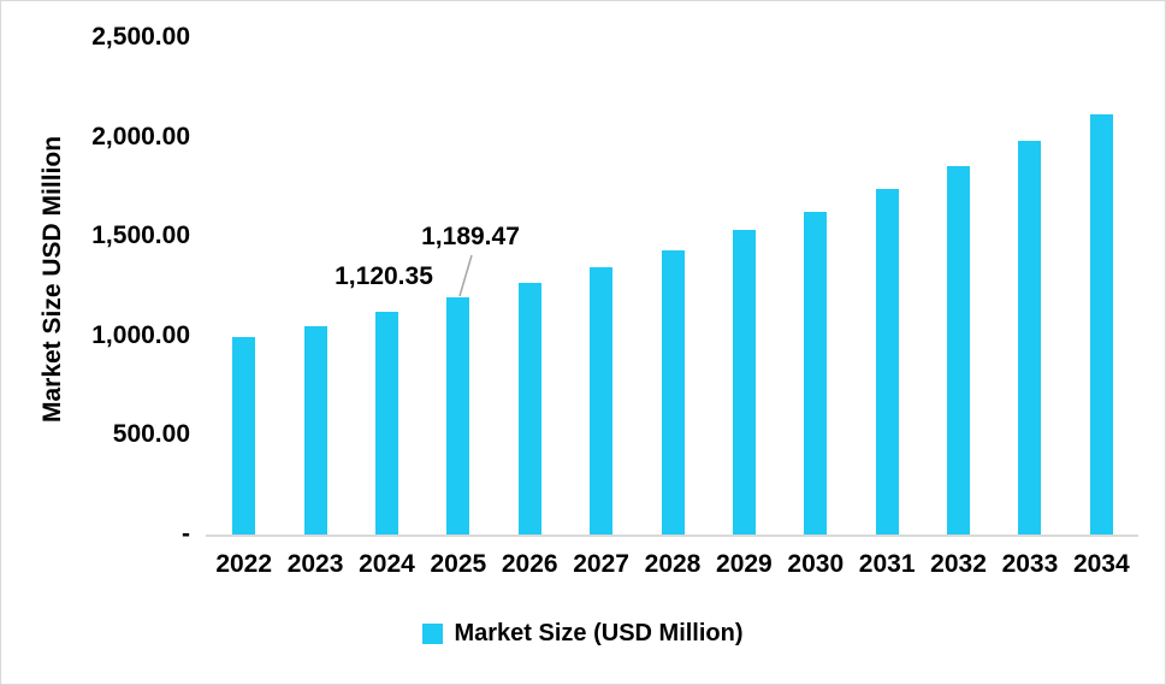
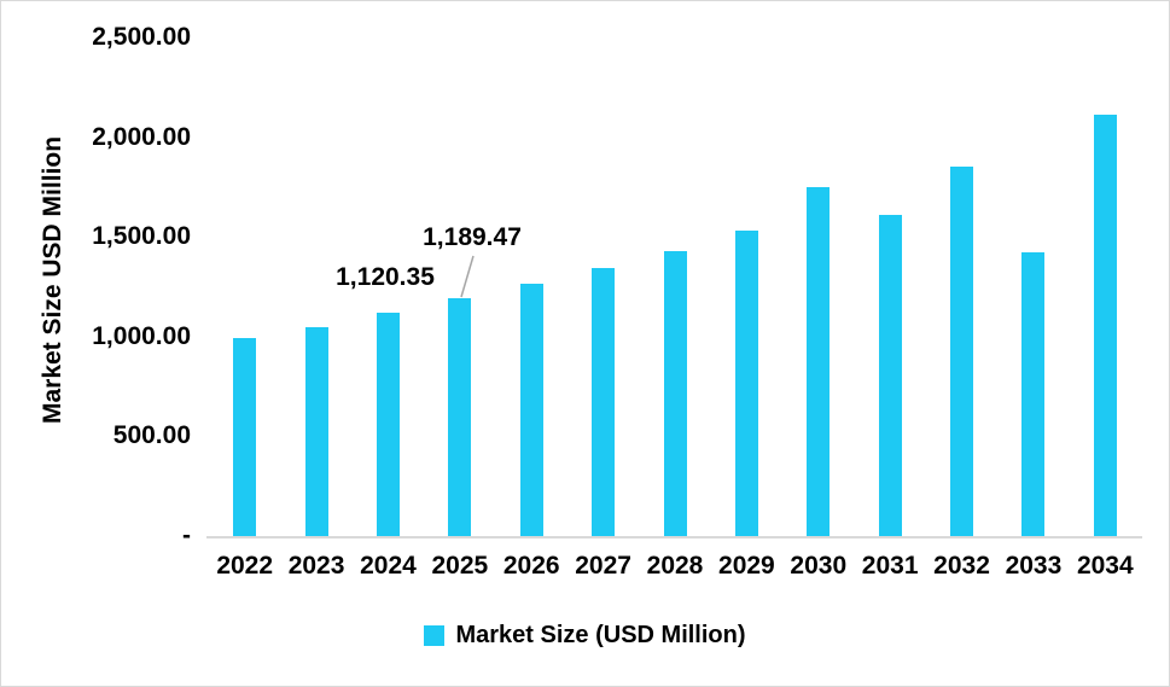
2030: 1620 -> 1750
2031: 1740 -> 1610
2033: 1980 -> 1420
